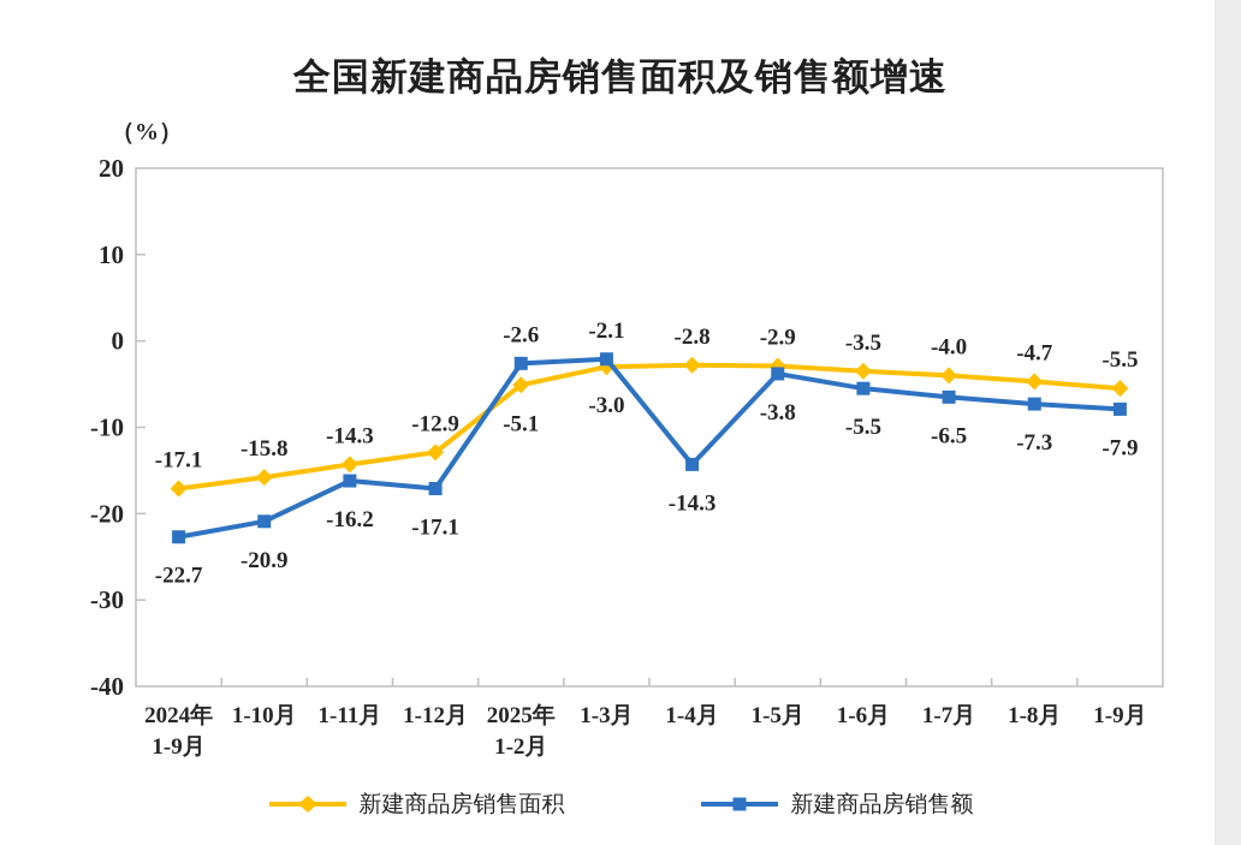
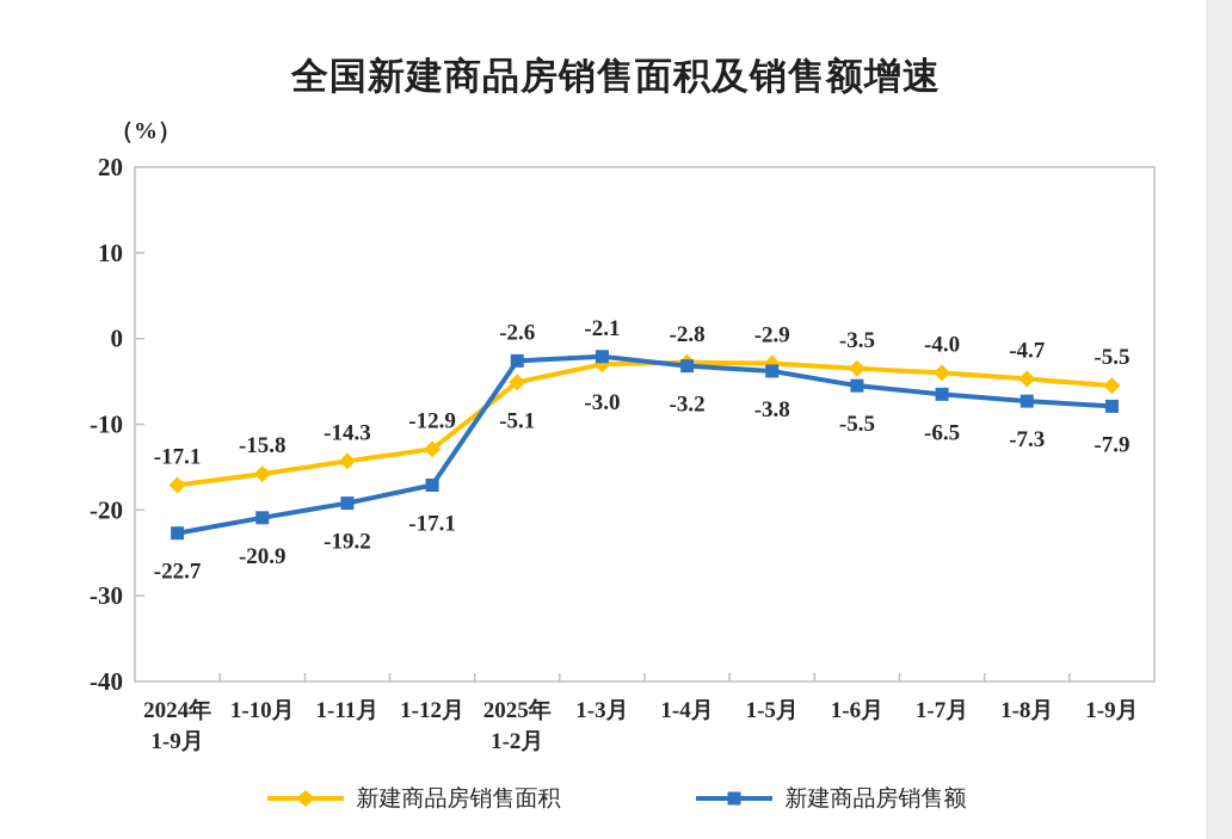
新建商品房销售额/1-11月: -16.2 -> -19.2
新建商品房销售额/1-4月: -14.3 -> -3.2
